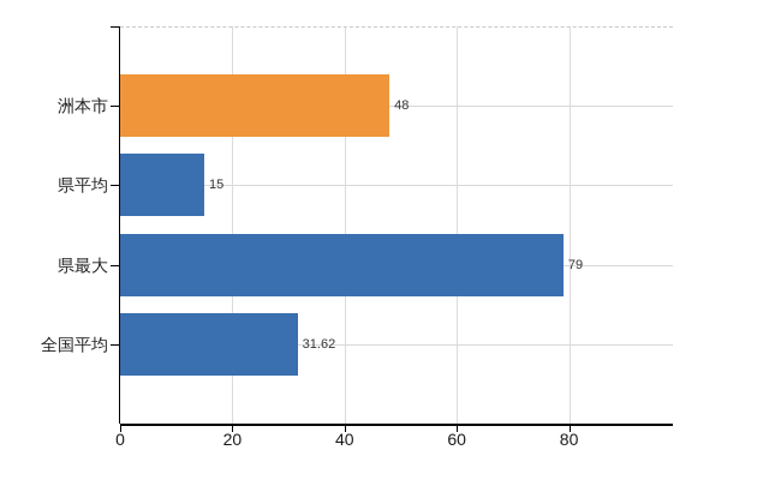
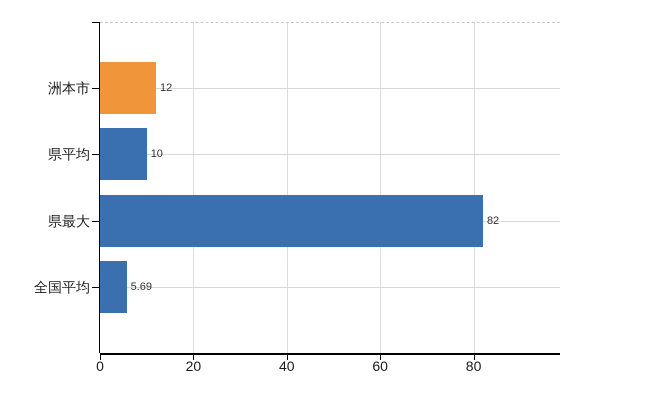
洲本市: 48 -> 12
県平均: 15 -> 10
県最大: 79 -> 82
全国平均: 31.62 -> 5.69
